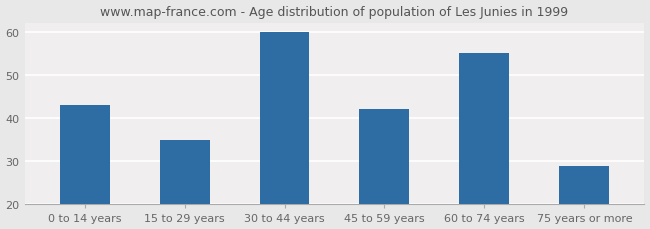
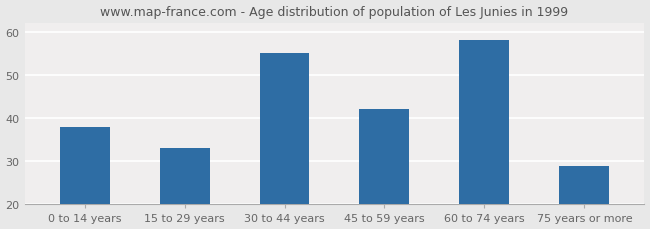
0 to 14 years: 43 -> 38
15 to 29 years: 35 -> 33
30 to 44 years: 60 -> 55
60 to 74 years: 55 -> 58
